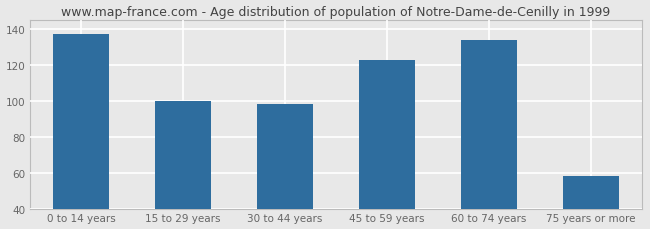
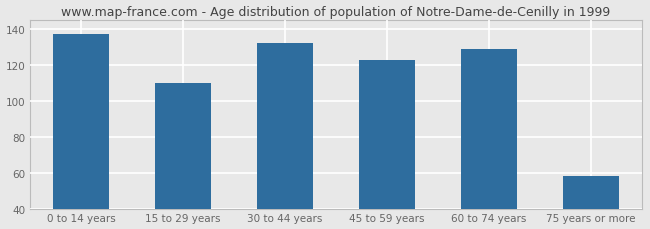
15 to 29 years: 100 -> 110
30 to 44 years: 98 -> 132
60 to 74 years: 134 -> 129
